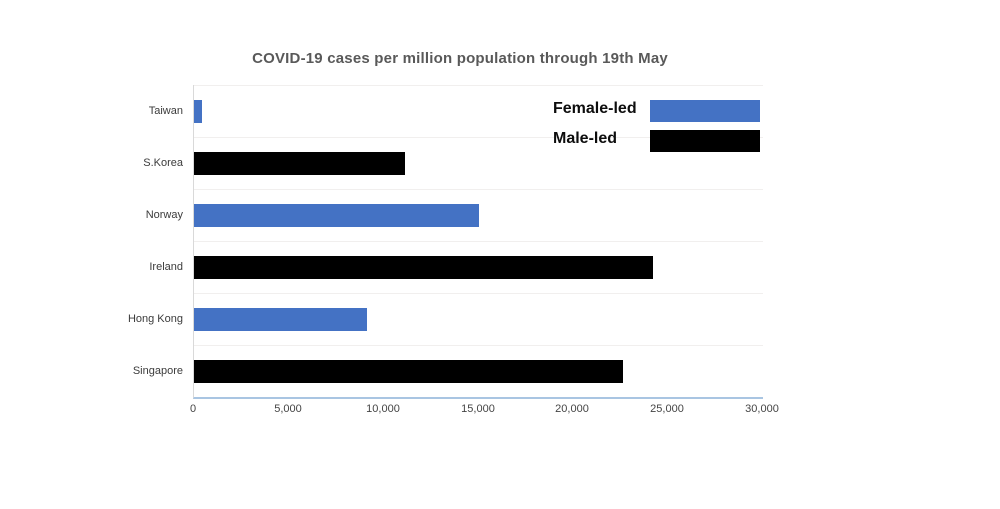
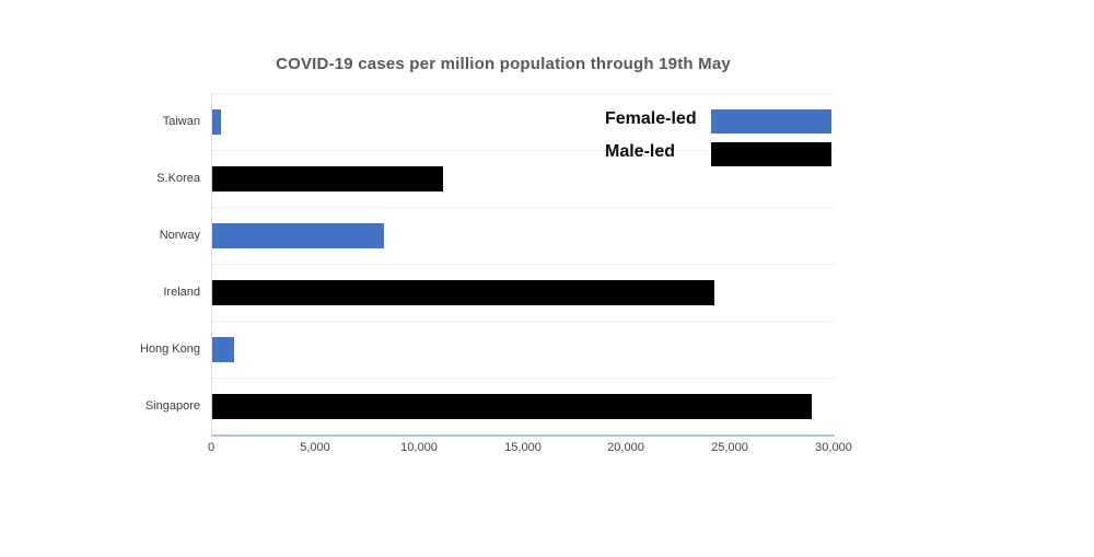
Norway: 15000 -> 8300
Hong Kong: 9100 -> 1000
Singapore: 22600 -> 28900
